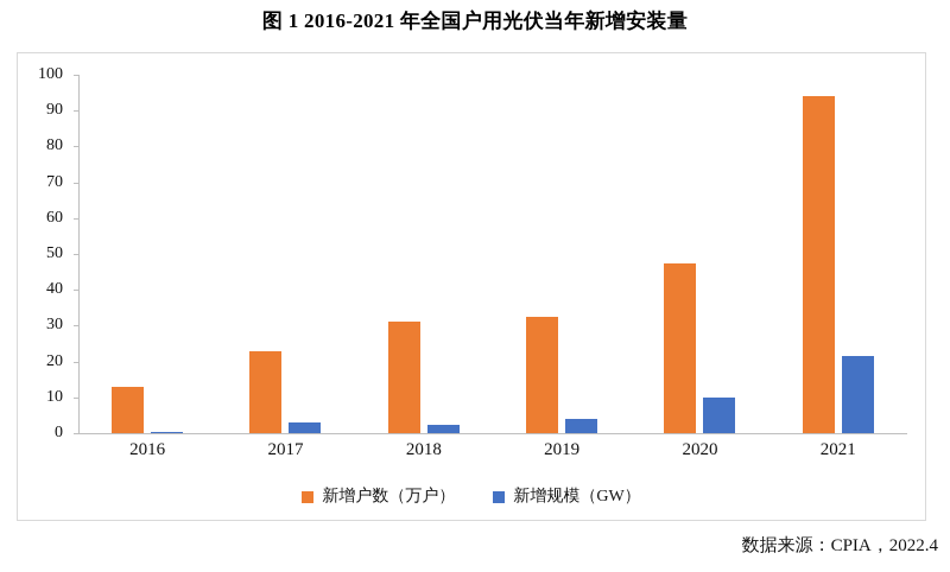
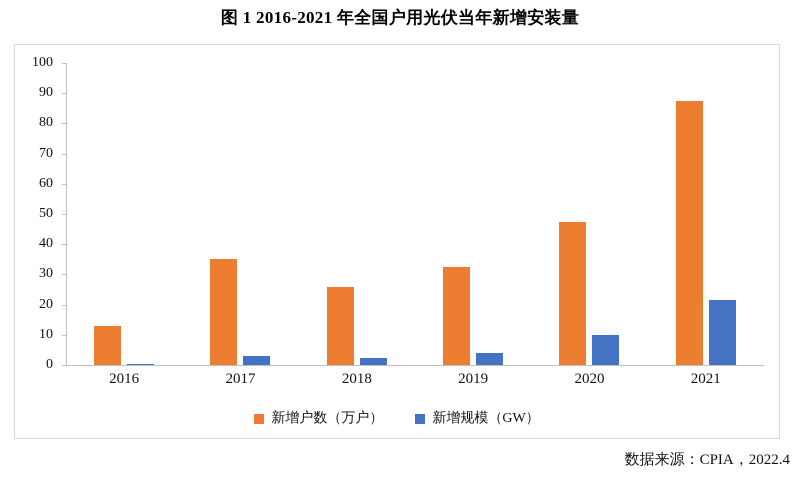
新增户数（万户）/2017: 23 -> 35
新增户数（万户）/2018: 31 -> 26
新增户数（万户）/2021: 94 -> 88
